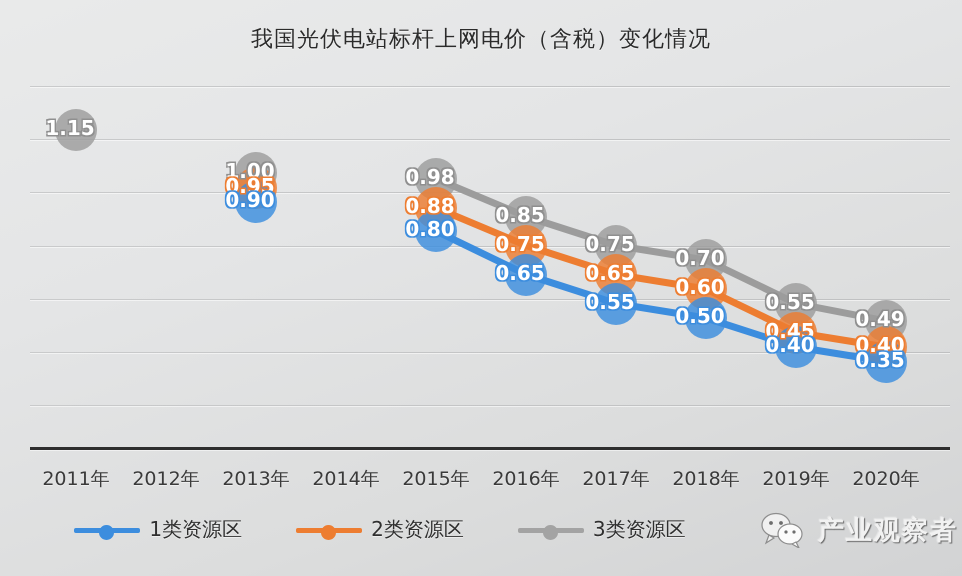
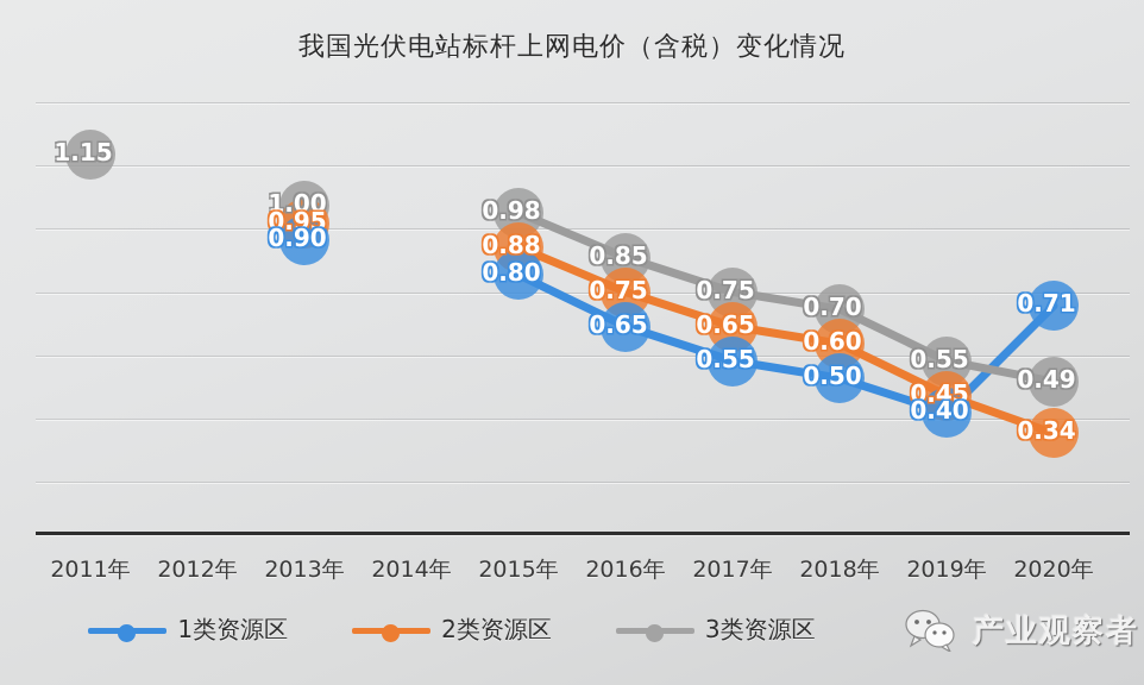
1类资源区/2020年: 0.35 -> 0.71
2类资源区/2020年: 0.40 -> 0.34
